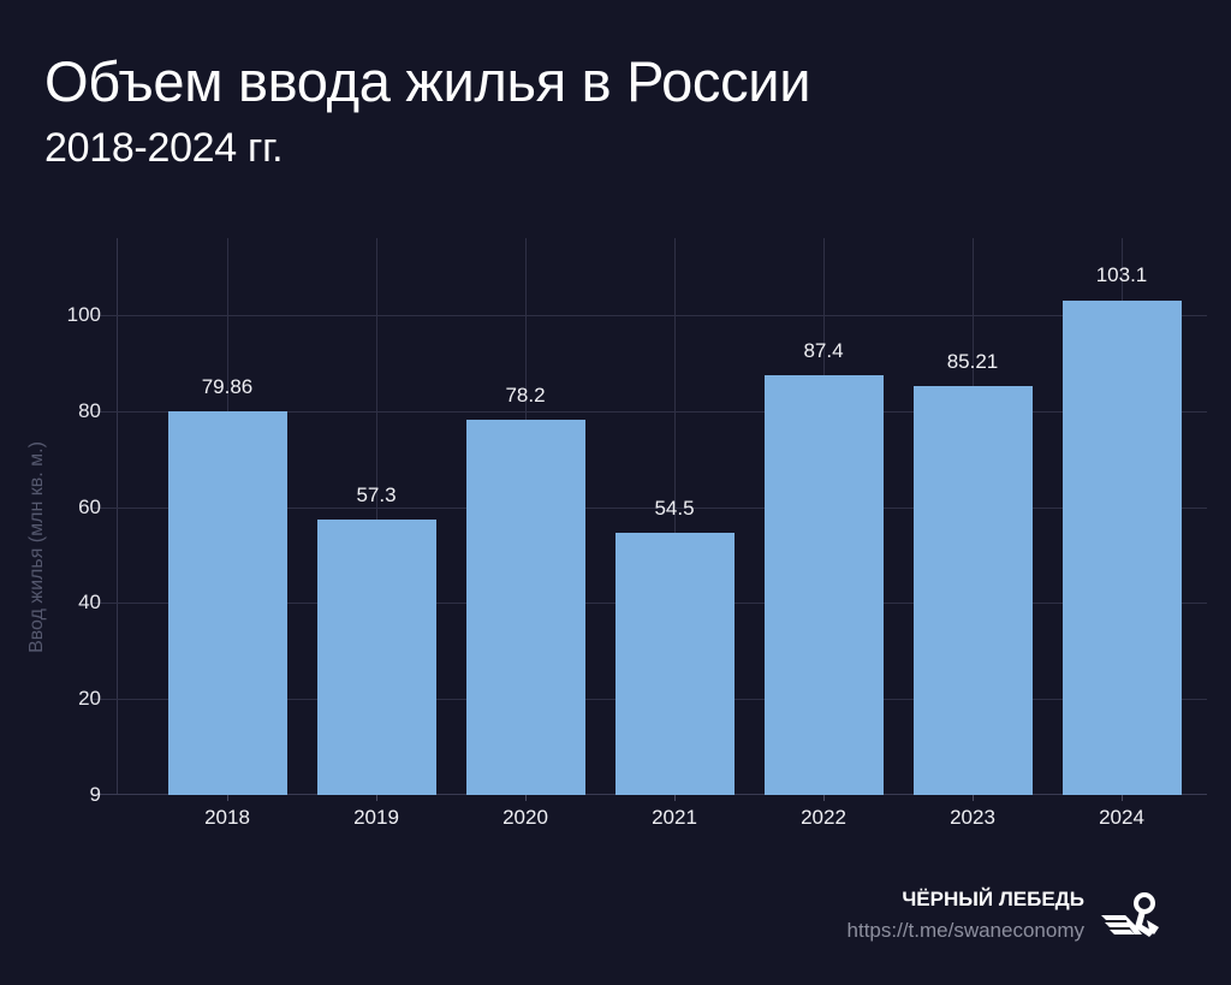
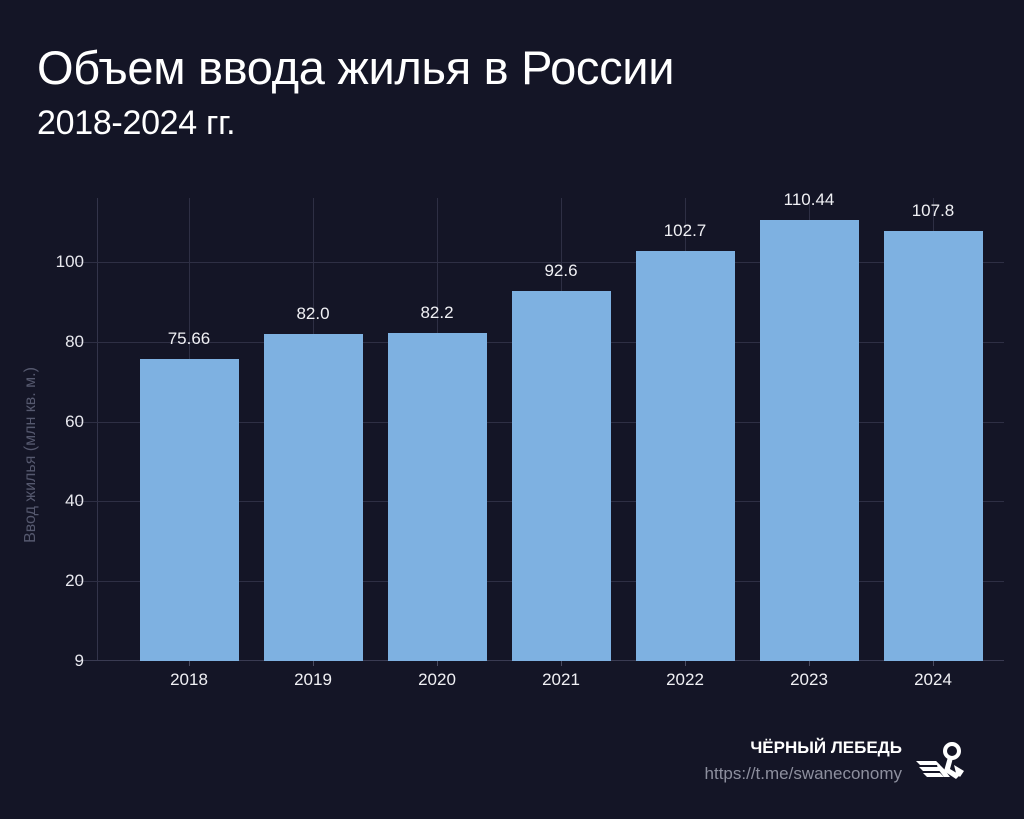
2018: 79.86 -> 75.66
2019: 57.3 -> 82.0
2020: 78.2 -> 82.2
2021: 54.5 -> 92.6
2022: 87.4 -> 102.7
2023: 85.21 -> 110.44
2024: 103.1 -> 107.8
